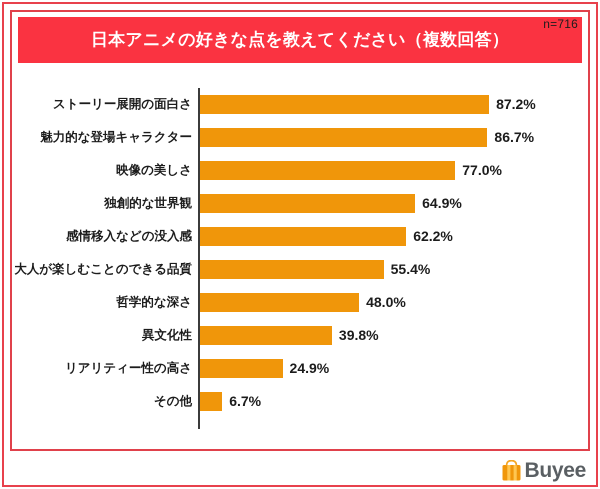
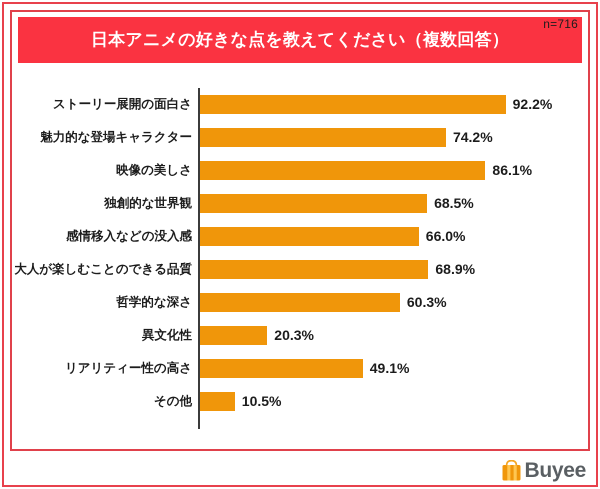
ストーリー展開の面白さ: 87.2% -> 92.2%
魅力的な登場キャラクター: 86.7% -> 74.2%
映像の美しさ: 77.0% -> 86.1%
独創的な世界観: 64.9% -> 68.5%
感情移入などの没入感: 62.2% -> 66.0%
大人が楽しむことのできる品質: 55.4% -> 68.9%
哲学的な深さ: 48.0% -> 60.3%
異文化性: 39.8% -> 20.3%
リアリティー性の高さ: 24.9% -> 49.1%
その他: 6.7% -> 10.5%
